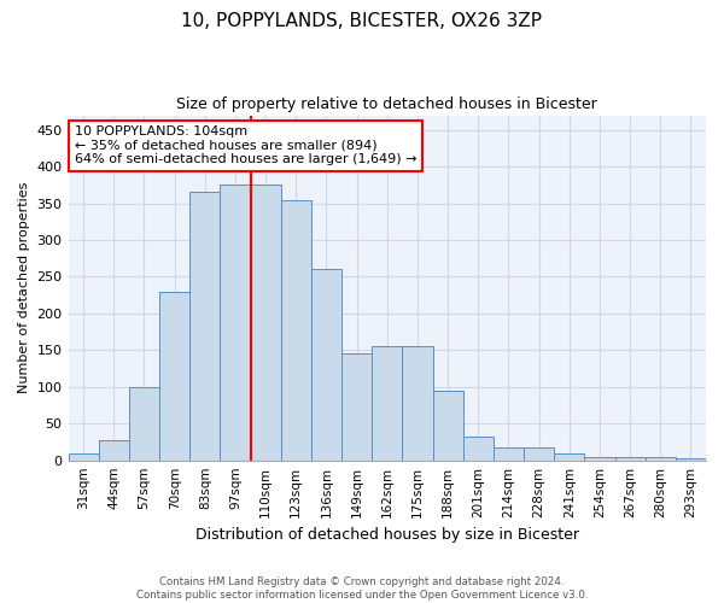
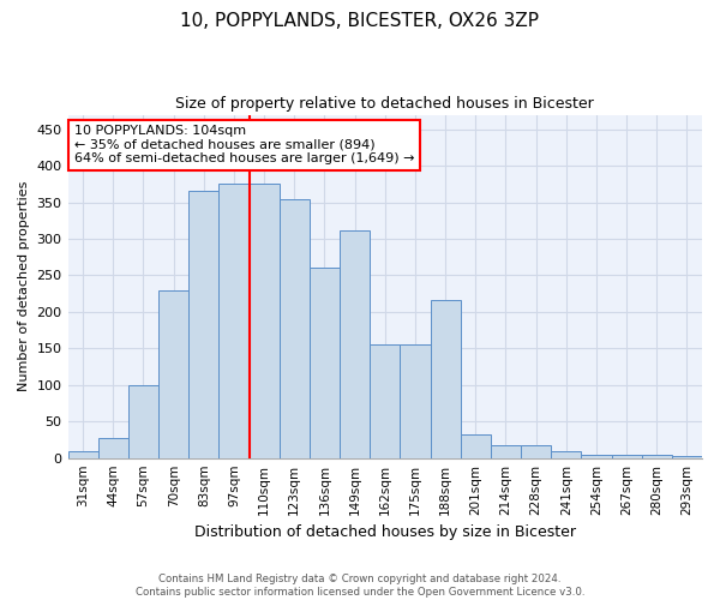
149sqm: 145 -> 312
188sqm: 95 -> 216
